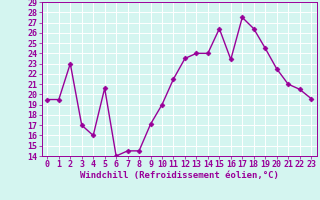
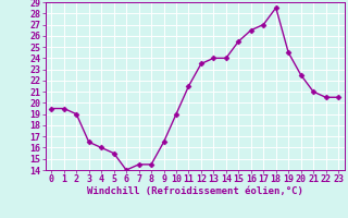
2: 23.0 -> 19.0
3: 17.0 -> 16.5
5: 20.6 -> 15.5
9: 17.1 -> 16.5
15: 26.4 -> 25.5
16: 23.4 -> 26.5
17: 27.5 -> 27.0
18: 26.4 -> 28.5
23: 19.6 -> 20.5
